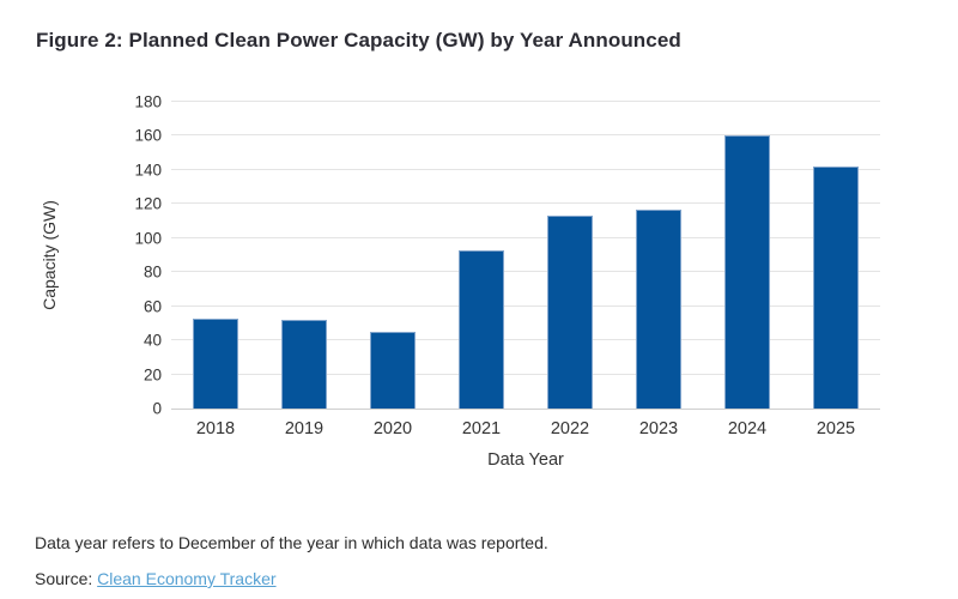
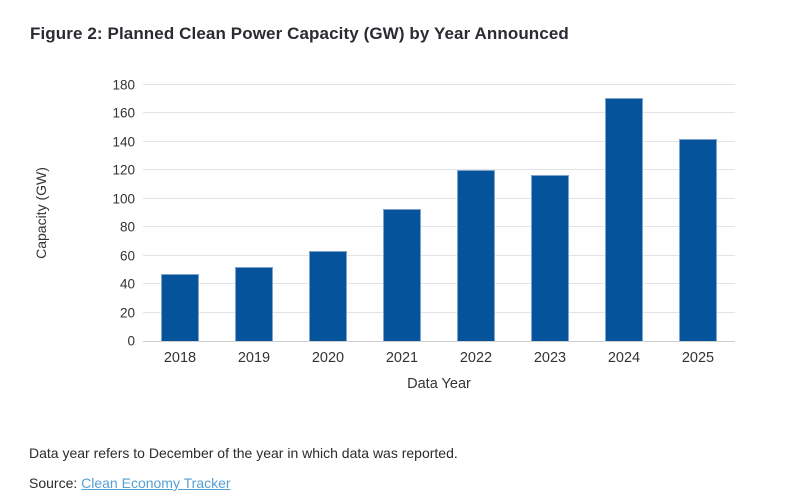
2018: 53 -> 47
2020: 45 -> 63
2022: 113 -> 120
2024: 160 -> 171
